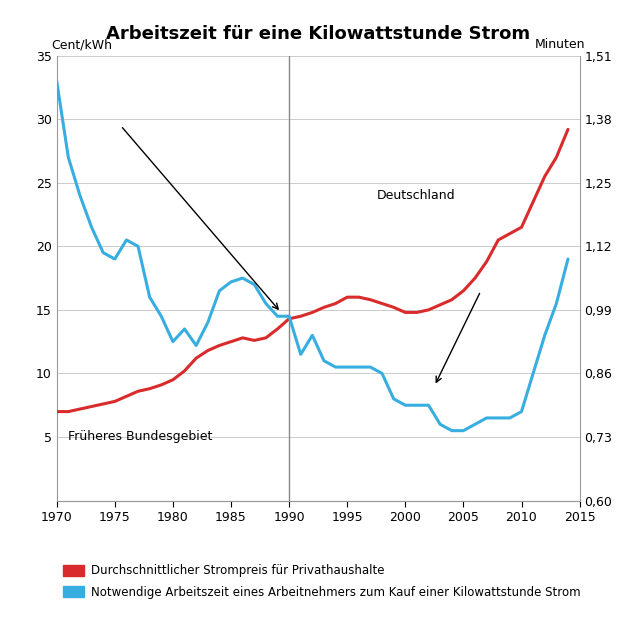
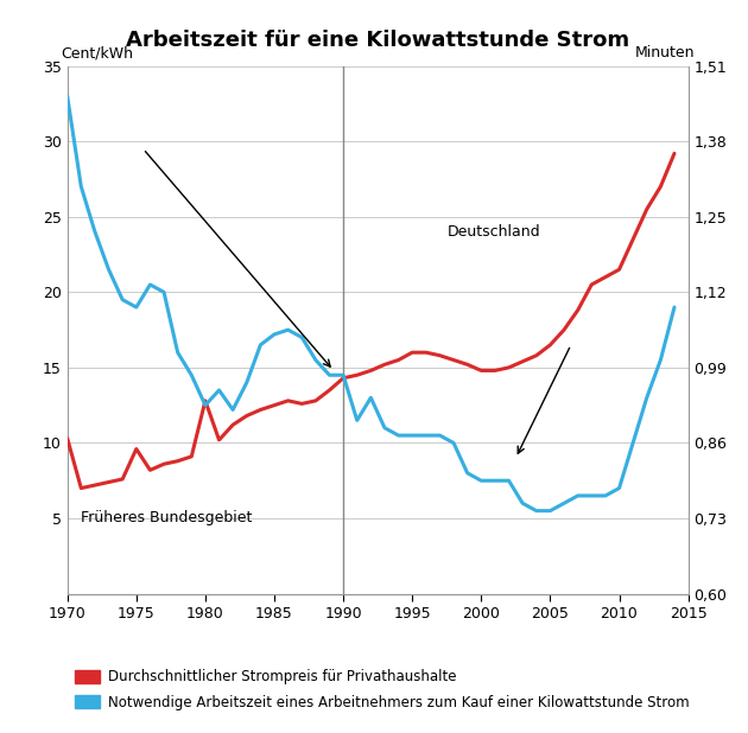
Durchschnittlicher Strompreis für Privathaushalte/1970: 7.0 -> 10.3
Durchschnittlicher Strompreis für Privathaushalte/1975: 7.8 -> 9.6
Durchschnittlicher Strompreis für Privathaushalte/1980: 9.5 -> 12.8
